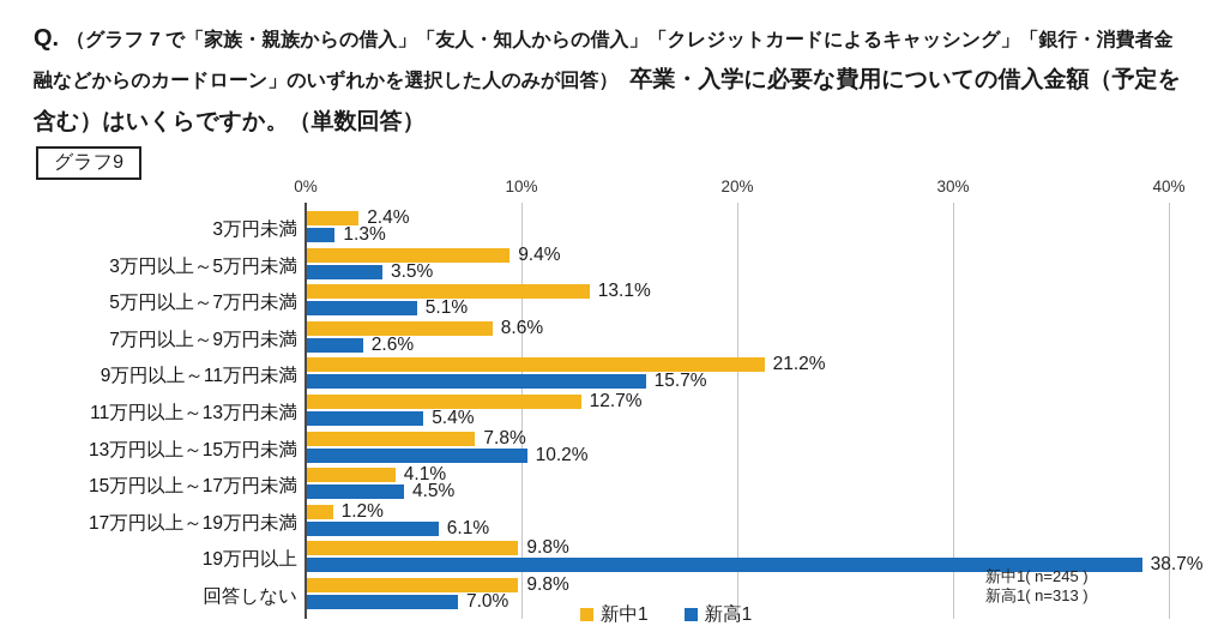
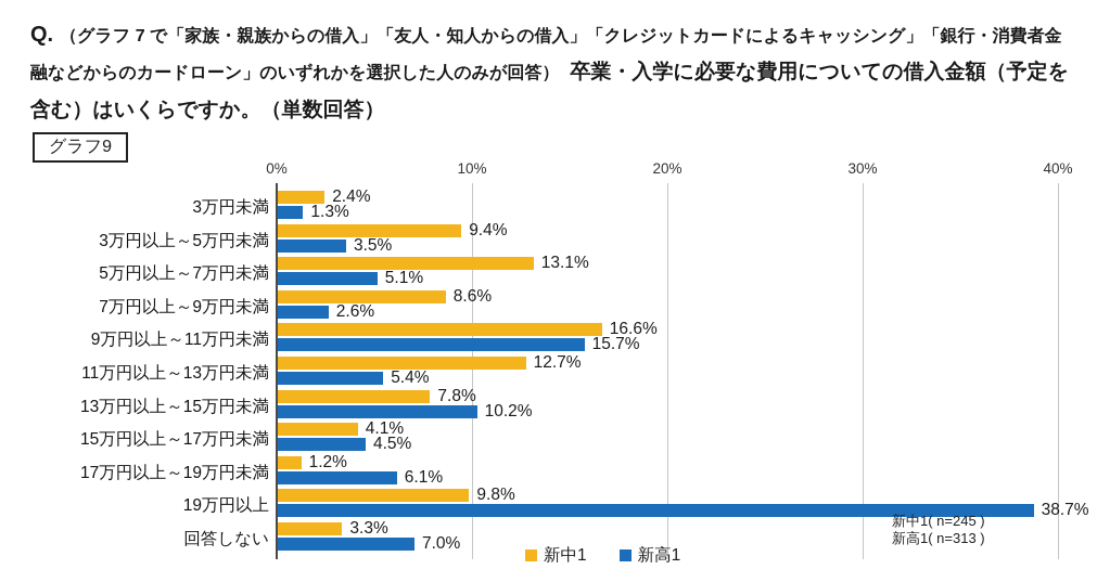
新中1/9万円以上～11万円未満: 21.2% -> 16.6%
新中1/回答しない: 9.8% -> 3.3%
